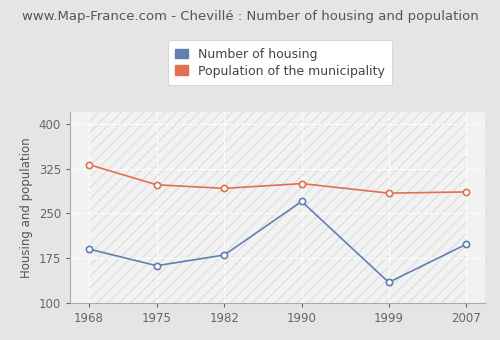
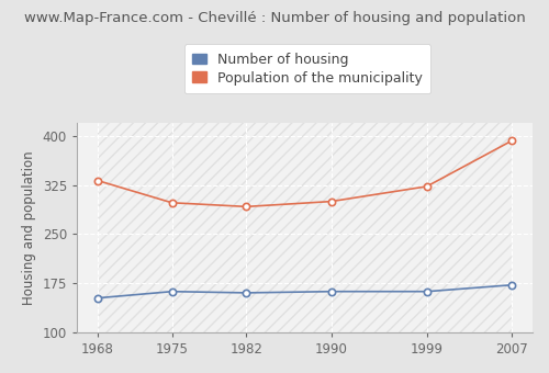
Number of housing/1968: 190 -> 152
Number of housing/1982: 180 -> 160
Number of housing/1990: 270 -> 162
Number of housing/1999: 134 -> 162
Population of the municipality/1999: 284 -> 323
Number of housing/2007: 198 -> 172
Population of the municipality/2007: 286 -> 393
